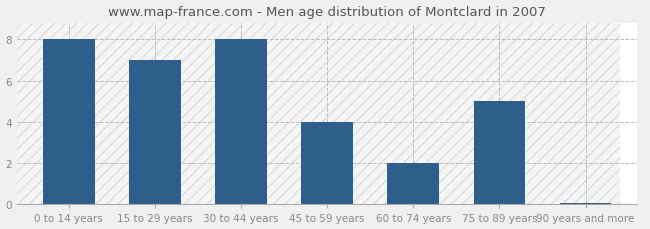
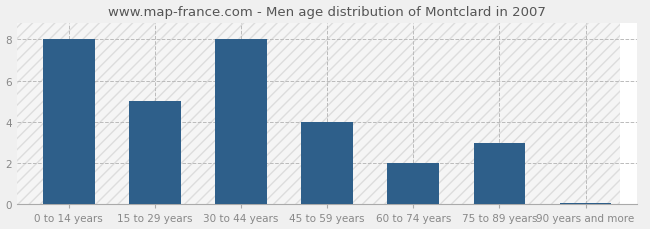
15 to 29 years: 7.00 -> 5.00
75 to 89 years: 5.00 -> 3.00
